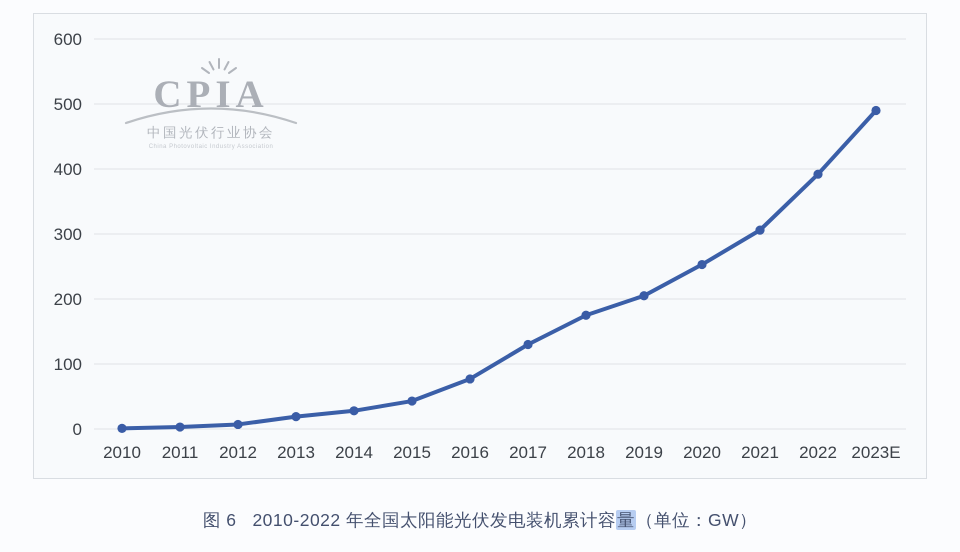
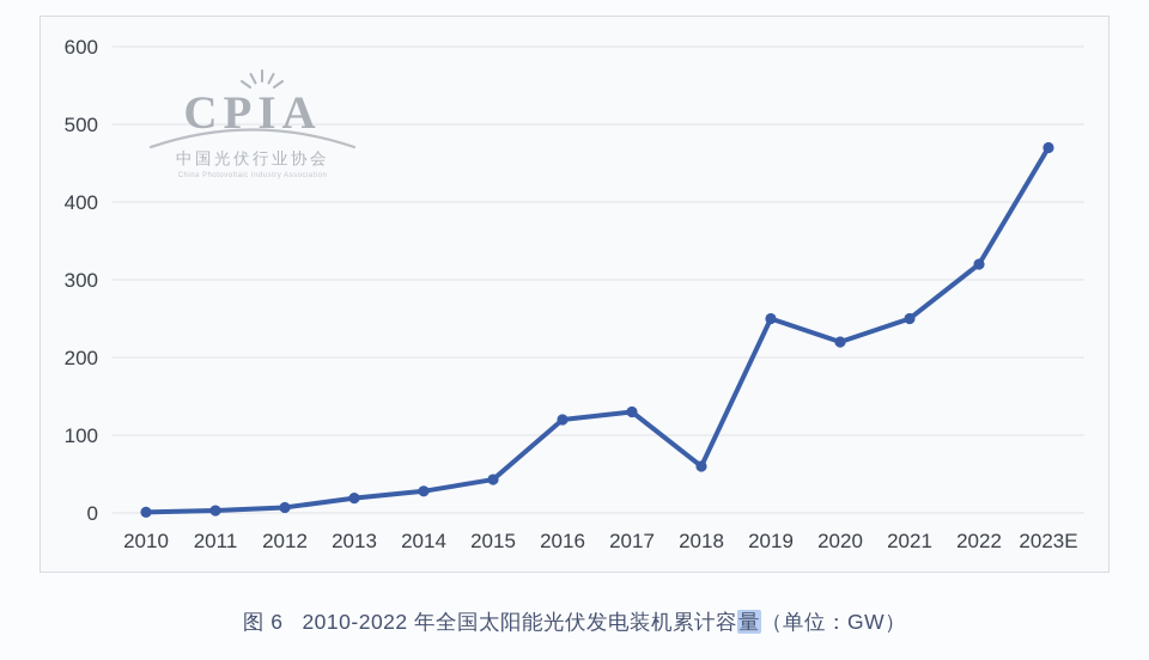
2016: 80 -> 120
2018: 180 -> 60
2019: 200 -> 250
2020: 250 -> 220
2021: 310 -> 250
2022: 390 -> 320
2023E: 490 -> 470
